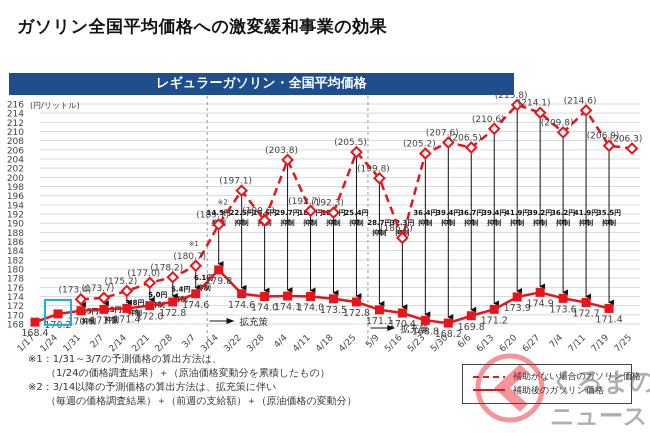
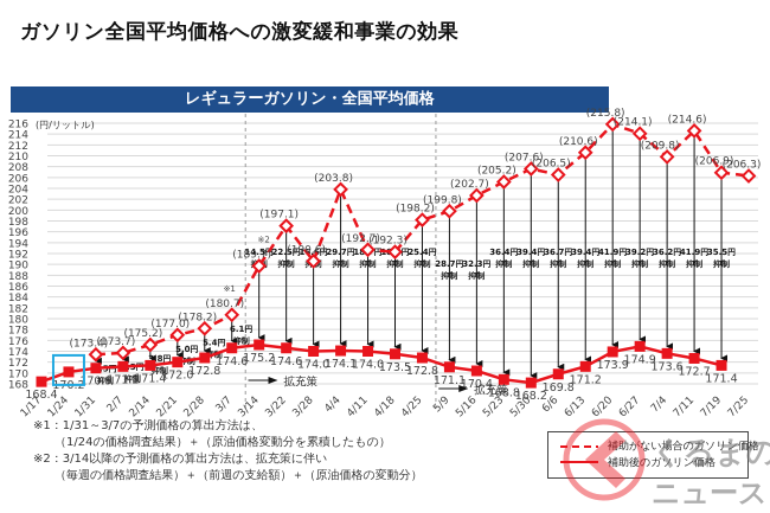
補助後のガソリン価格/3/14: 179.8 -> 175.2
補助がない場合のガソリン価格/4/25: 205.5 -> 198.2
補助がない場合のガソリン価格/5/16: 186.8 -> 202.7
